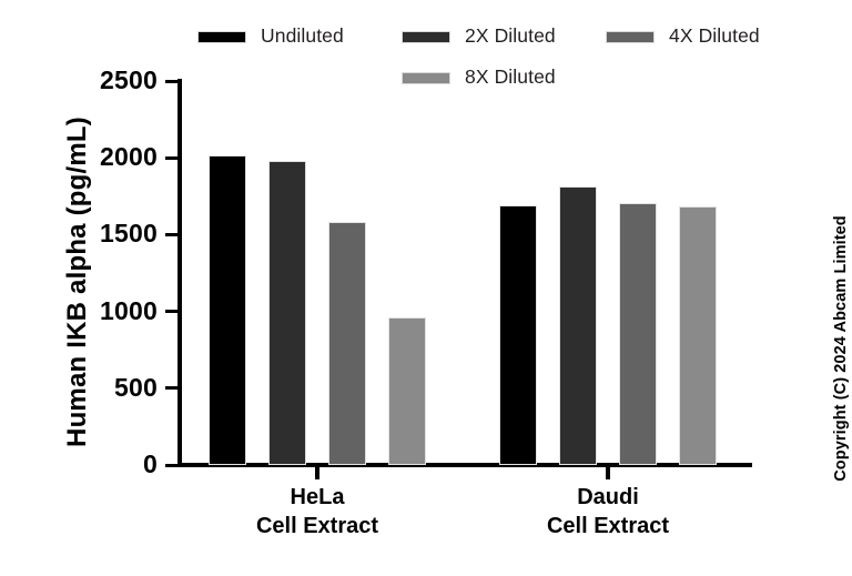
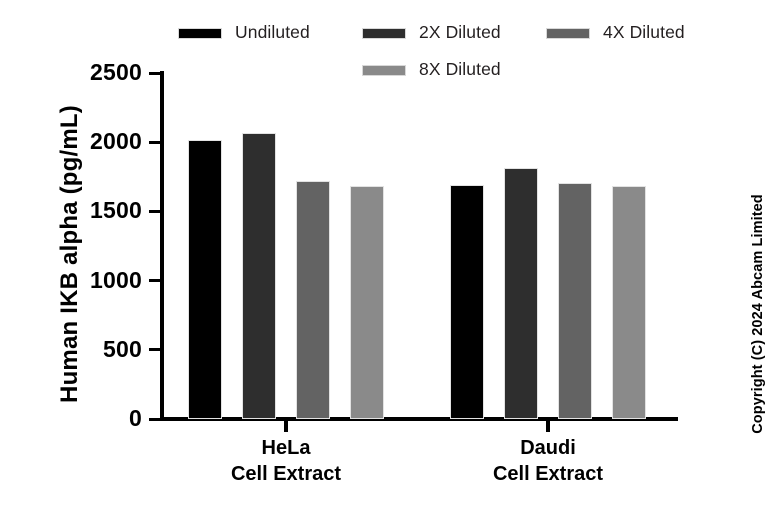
2X Diluted/HeLa Cell Extract: 1980 -> 2060
4X Diluted/HeLa Cell Extract: 1580 -> 1720
8X Diluted/HeLa Cell Extract: 960 -> 1680
